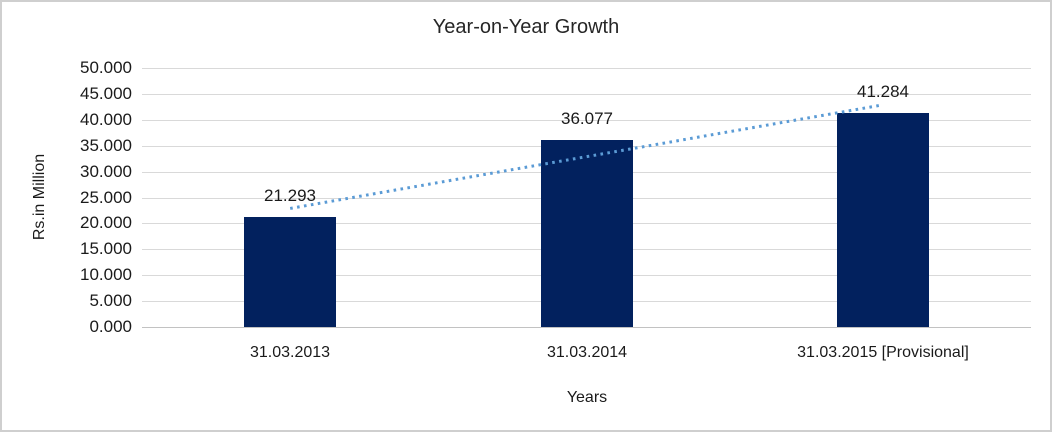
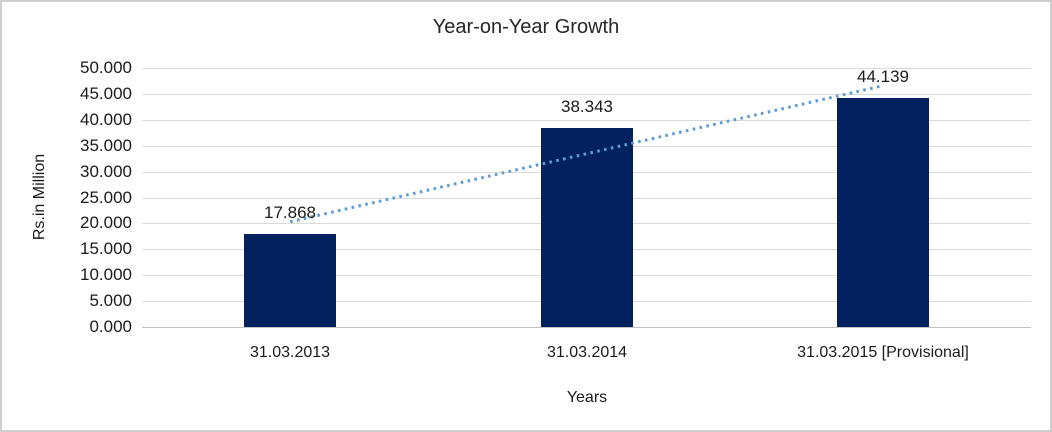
31.03.2013: 21.293 -> 17.868
31.03.2014: 36.077 -> 38.343
31.03.2015 [Provisional]: 41.284 -> 44.139
